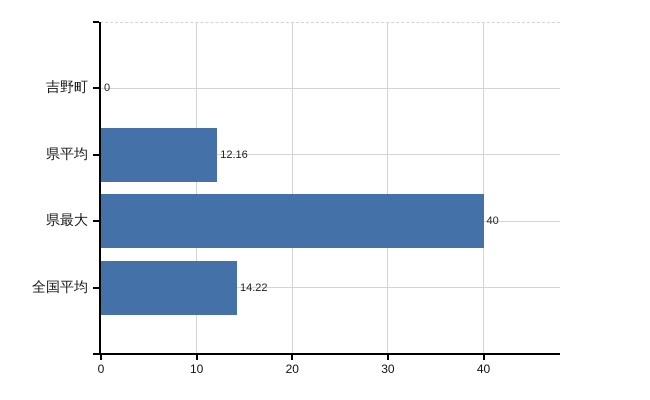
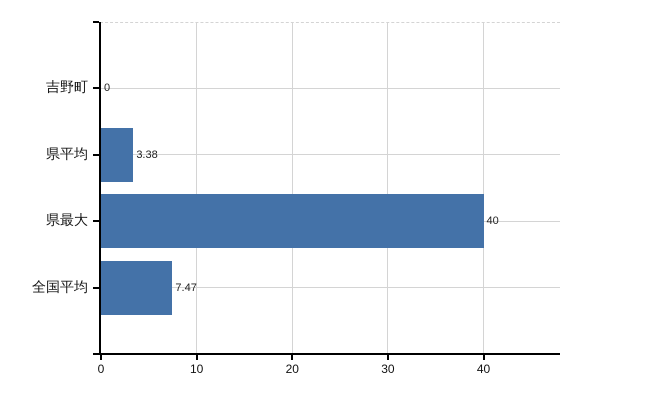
県平均: 12.16 -> 3.38
全国平均: 14.22 -> 7.47
